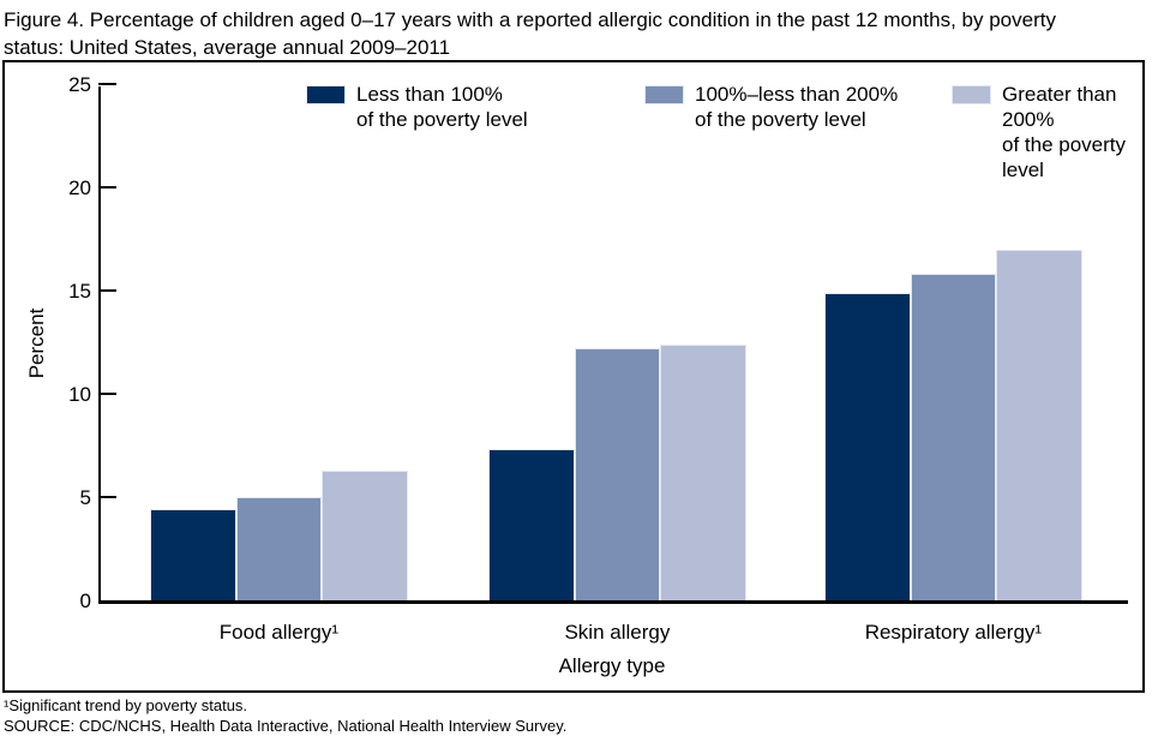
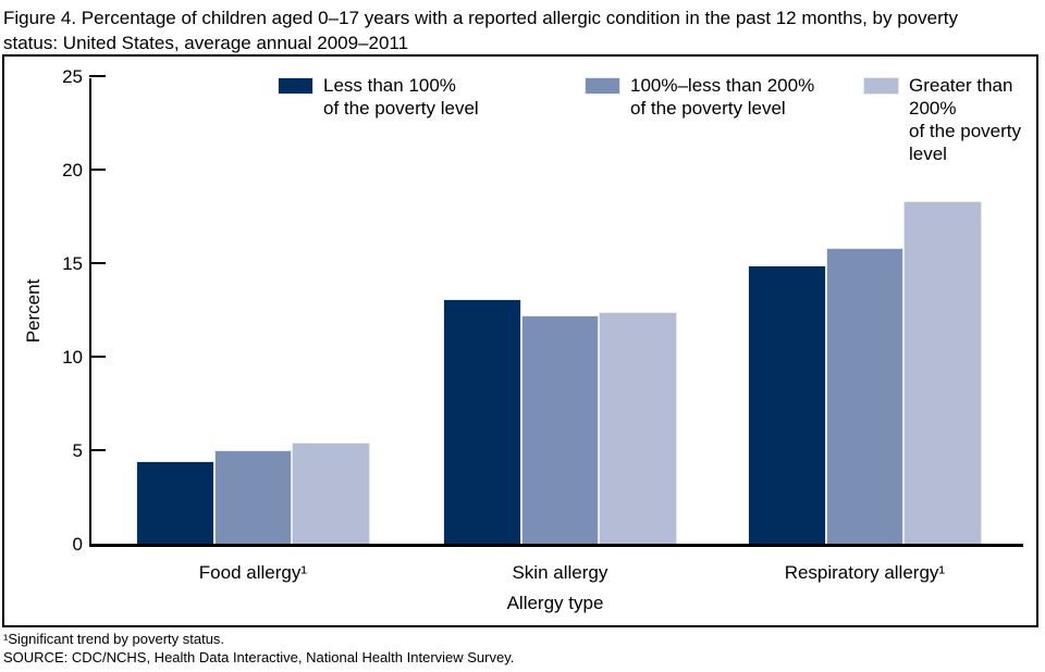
Greater than 200% of the poverty level/Food allergy¹: 6.3 -> 5.4
Less than 100% of the poverty level/Skin allergy: 7.3 -> 13.1
Greater than 200% of the poverty level/Respiratory allergy¹: 17.0 -> 18.3
